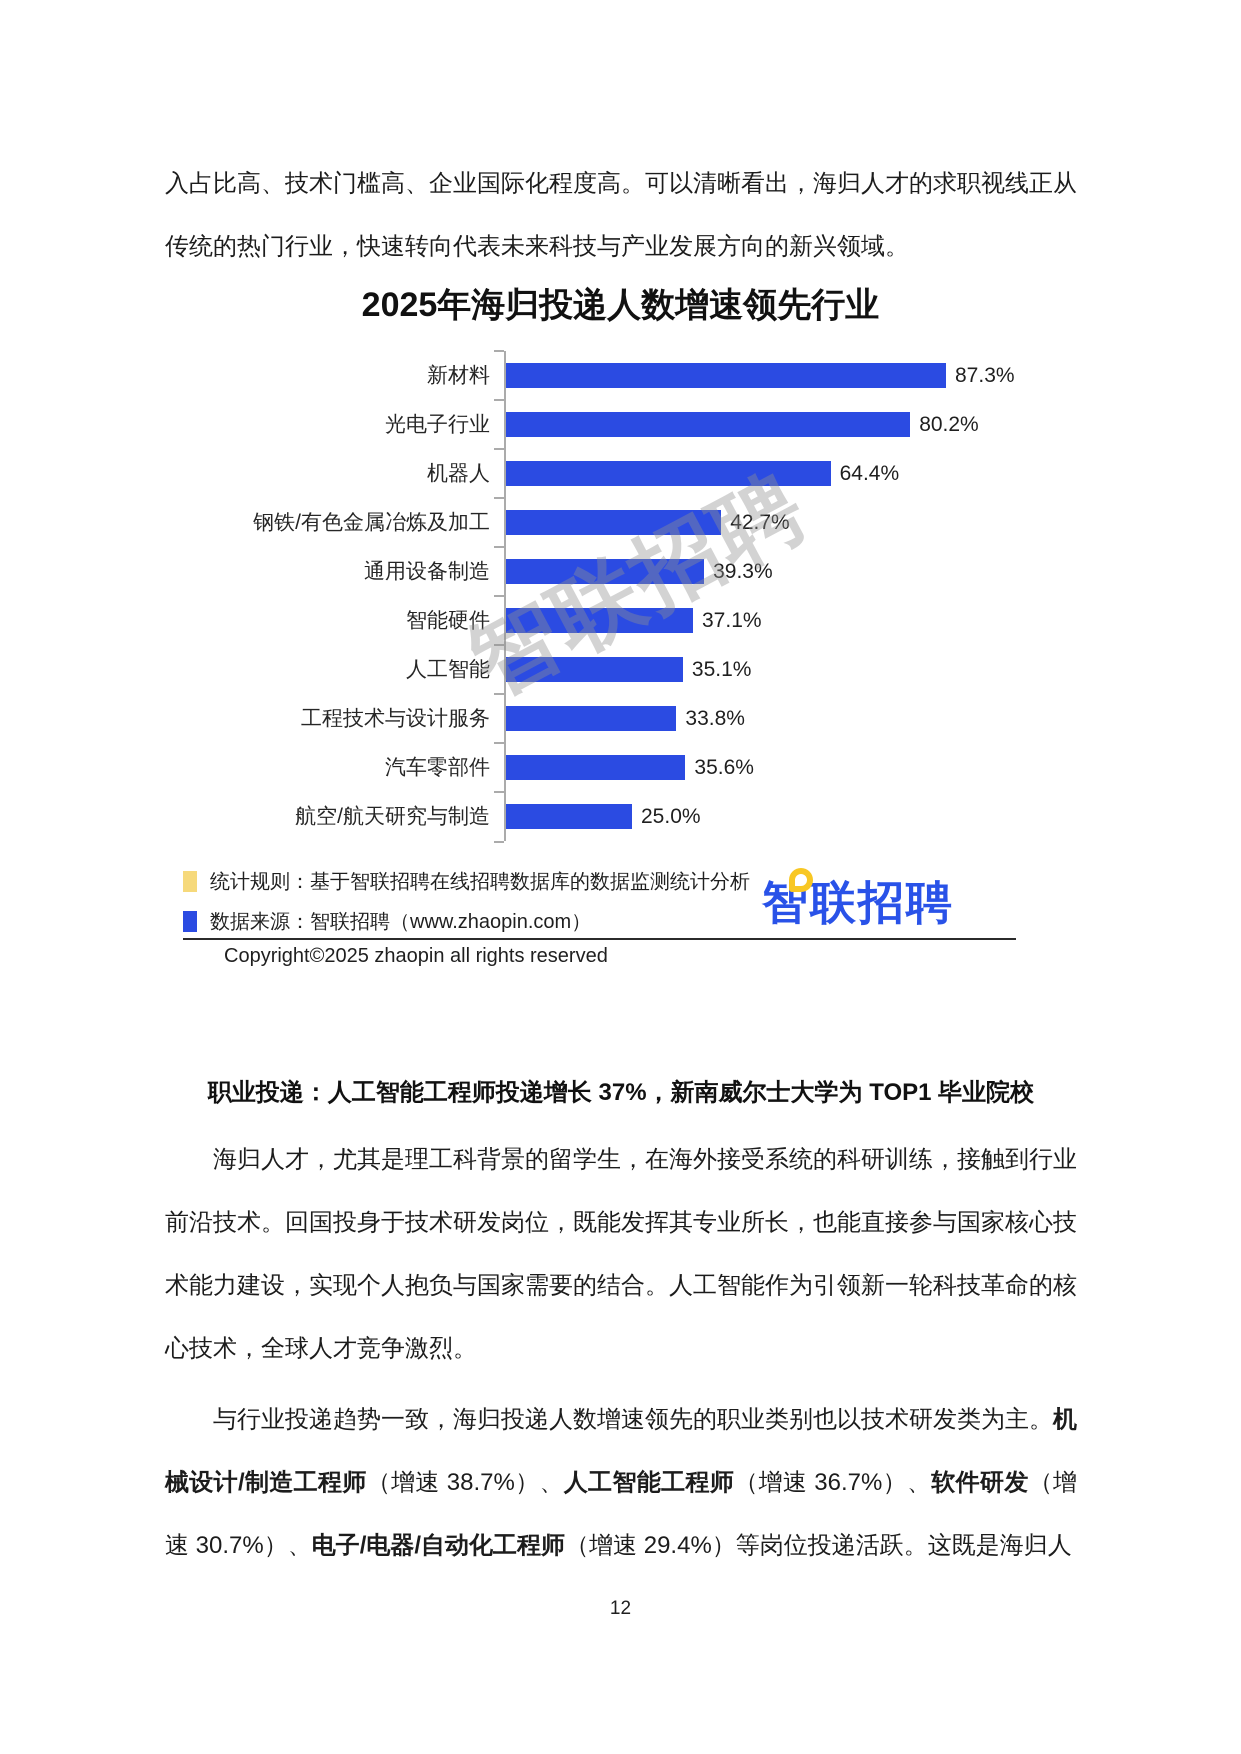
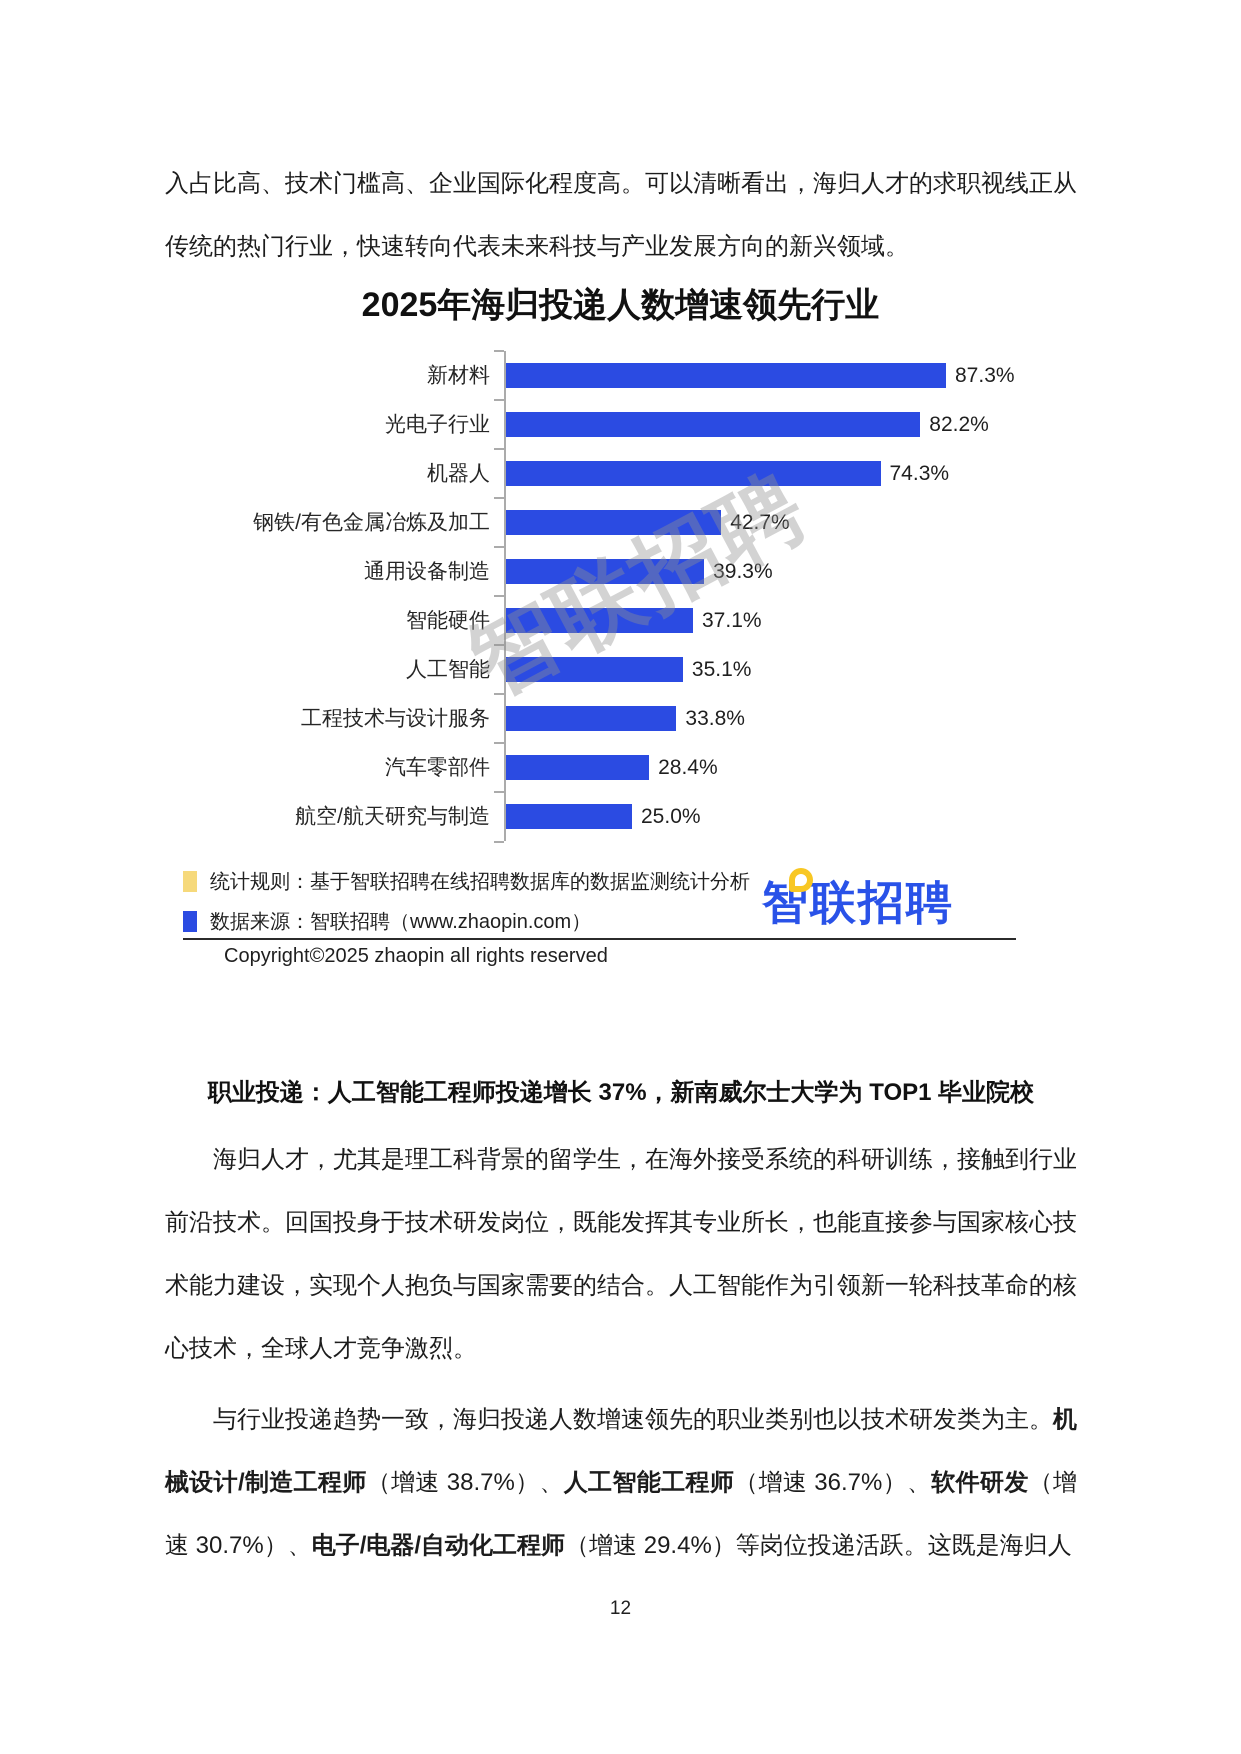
光电子行业: 80.2% -> 82.2%
机器人: 64.4% -> 74.3%
汽车零部件: 35.6% -> 28.4%
